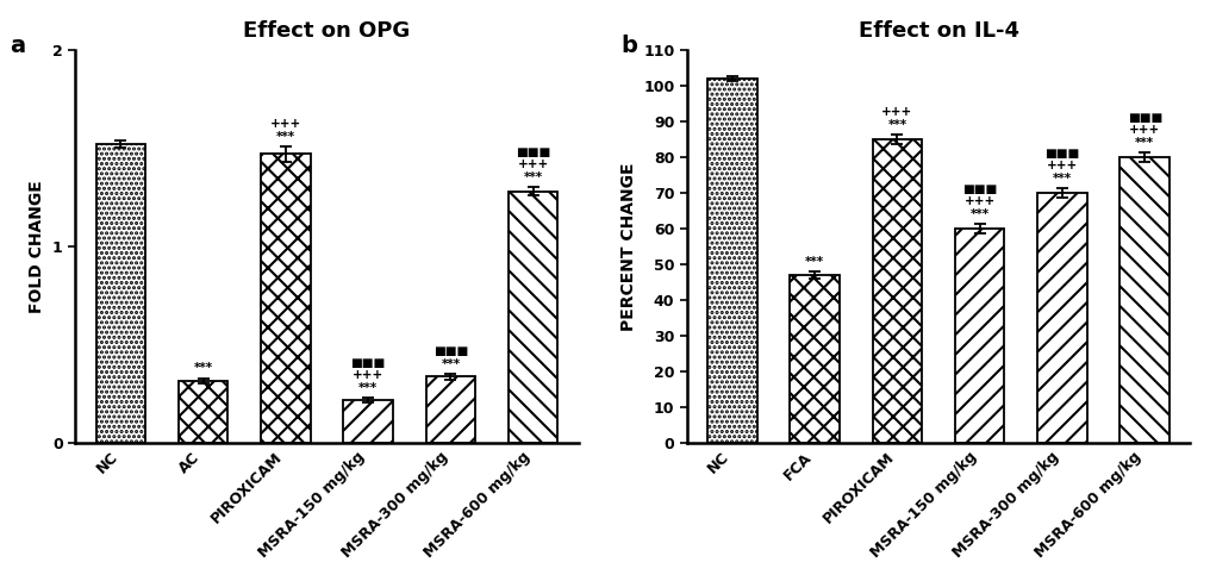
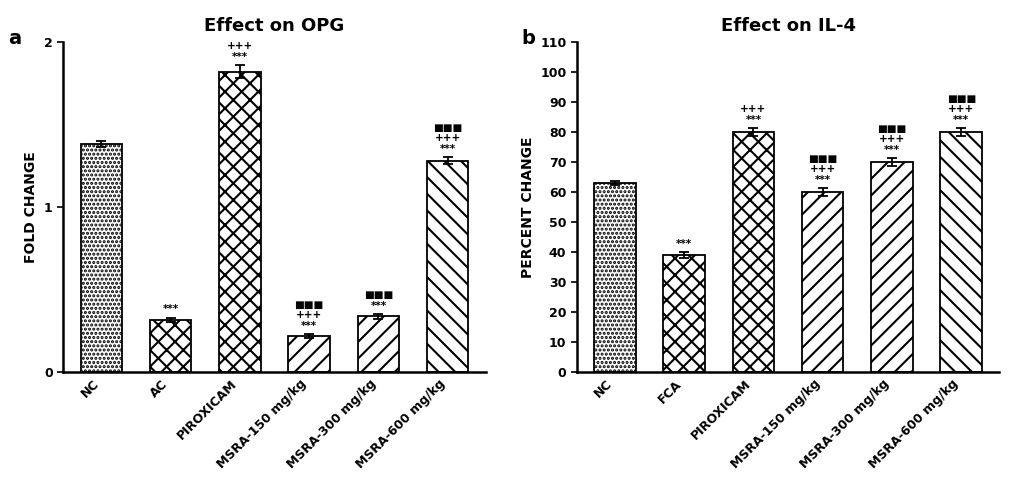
Effect on OPG/NC: 1.52 -> 1.38
Effect on OPG/PIROXICAM: 1.47 -> 1.82
Effect on IL-4/NC: 102 -> 63
Effect on IL-4/FCA: 47 -> 39
Effect on IL-4/PIROXICAM: 85 -> 80
